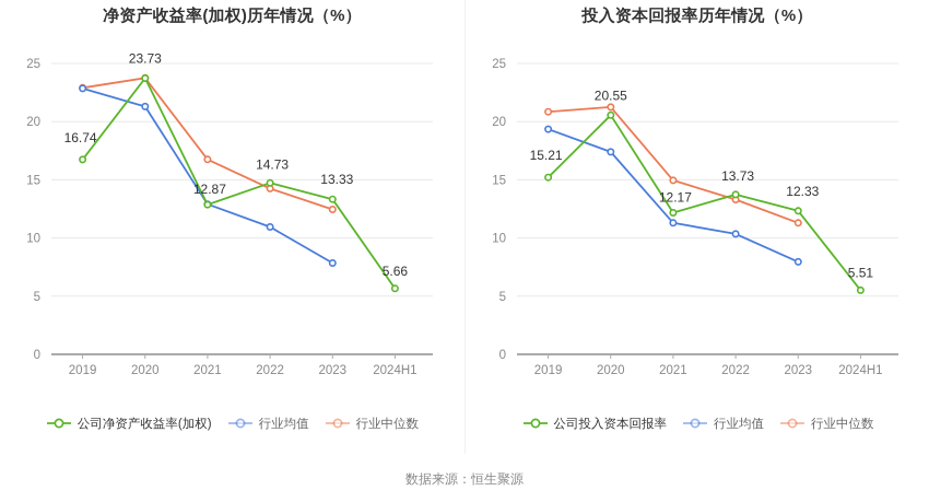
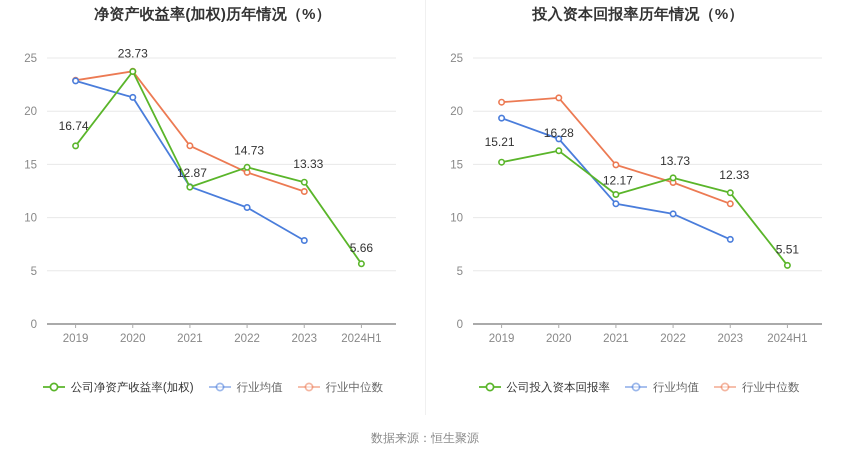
投入资本回报率历年情况（%）/公司投入资本回报率/2020: 20.55 -> 16.28
